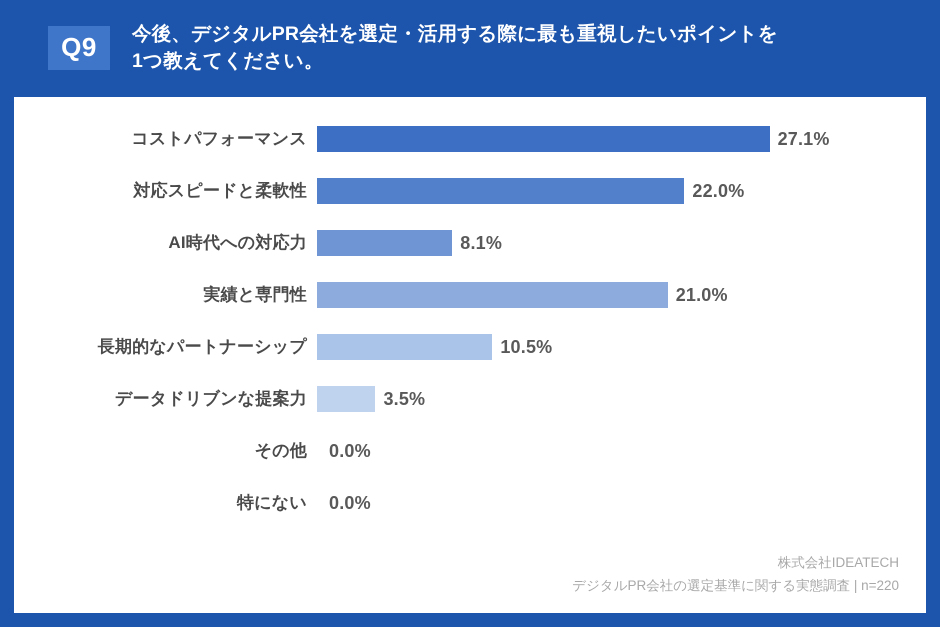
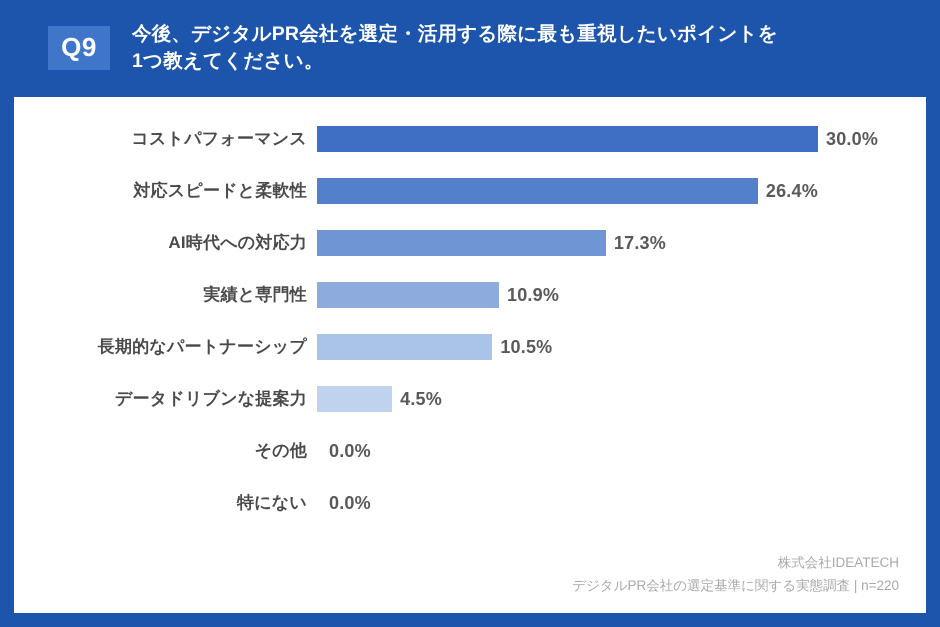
コストパフォーマンス: 27.1% -> 30.0%
対応スピードと柔軟性: 22.0% -> 26.4%
AI時代への対応力: 8.1% -> 17.3%
実績と専門性: 21.0% -> 10.9%
データドリブンな提案力: 3.5% -> 4.5%
